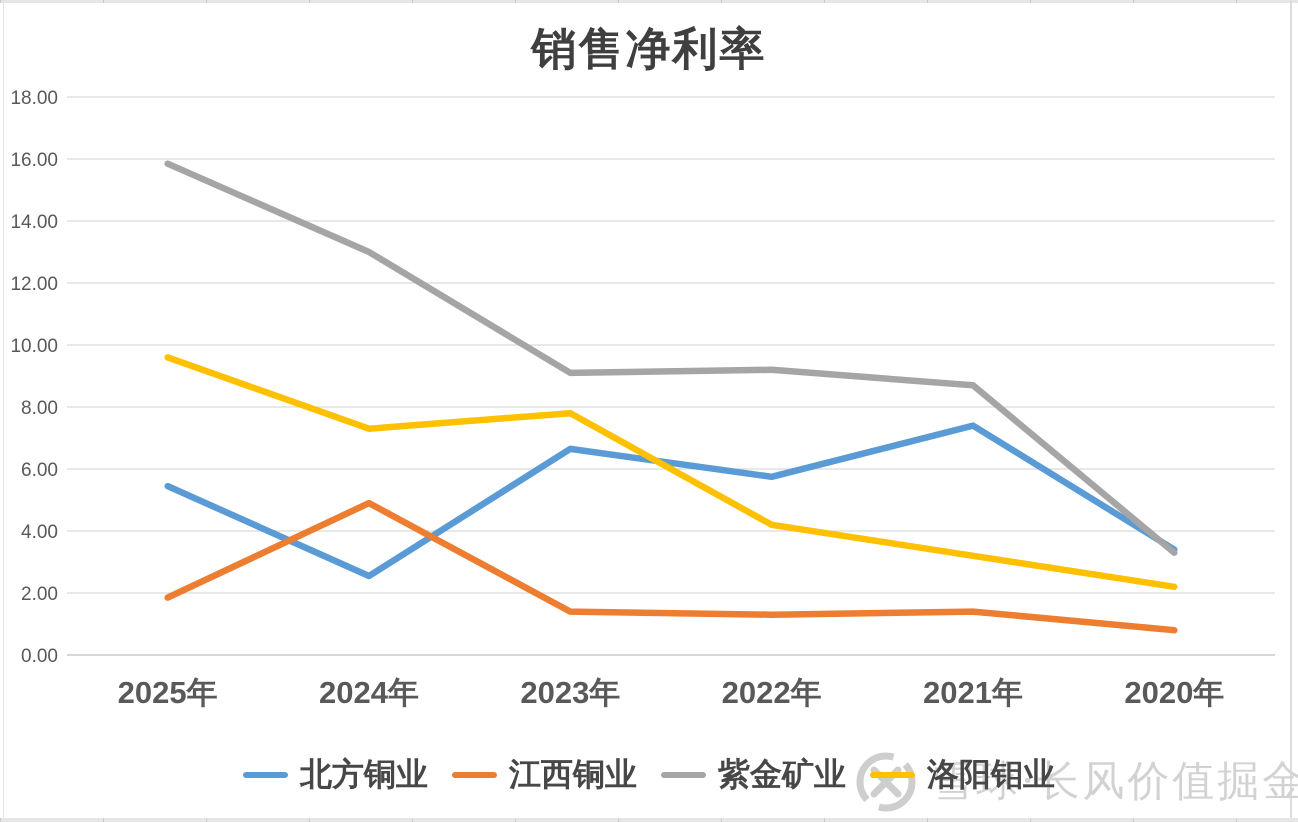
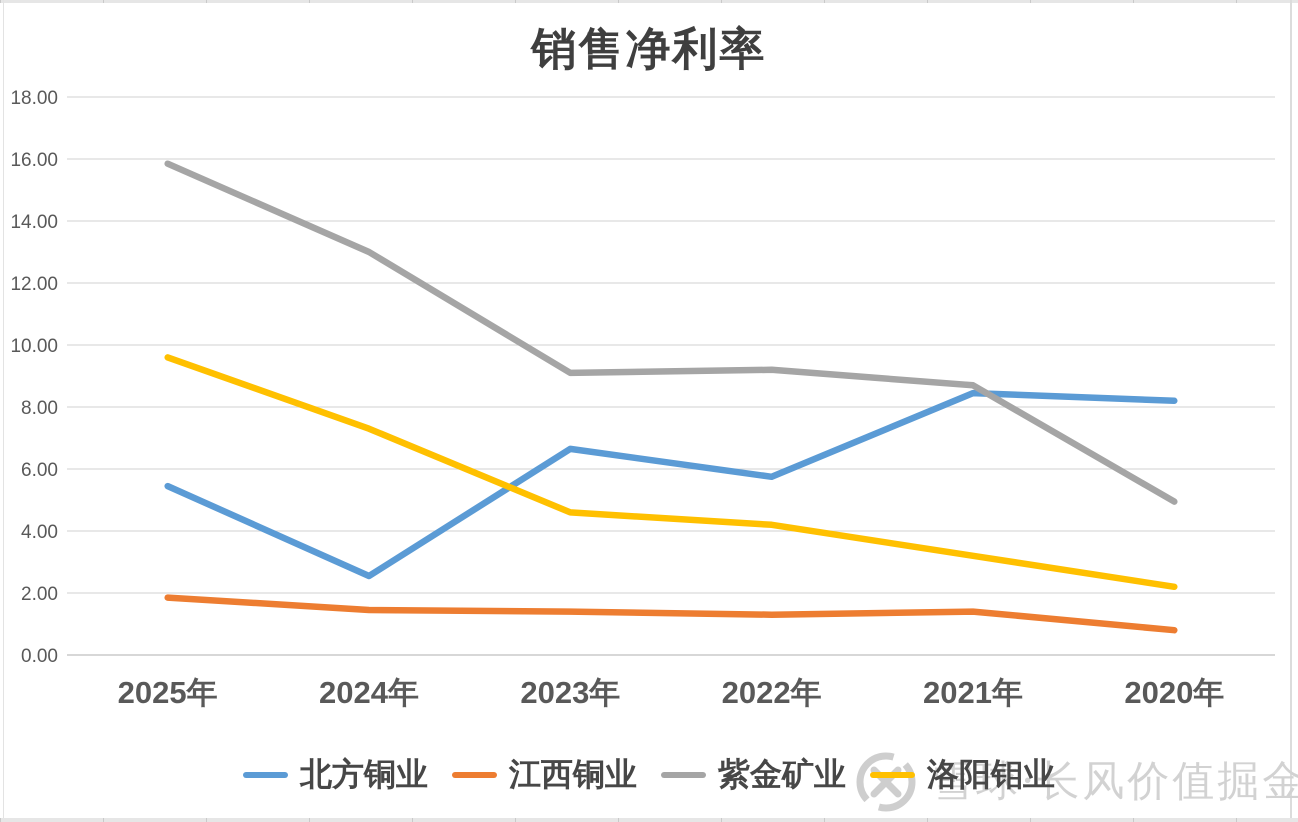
江西铜业/2024年: 4.9 -> 1.4
洛阳钼业/2023年: 7.8 -> 4.6
北方铜业/2021年: 7.4 -> 8.4
北方铜业/2020年: 3.4 -> 8.2
紫金矿业/2020年: 3.3 -> 5.0
